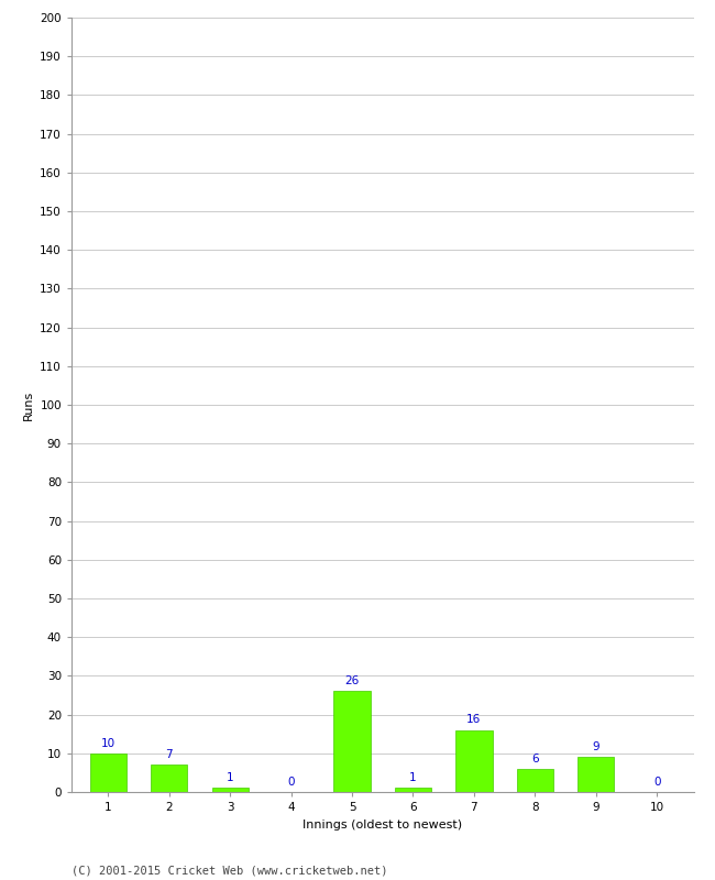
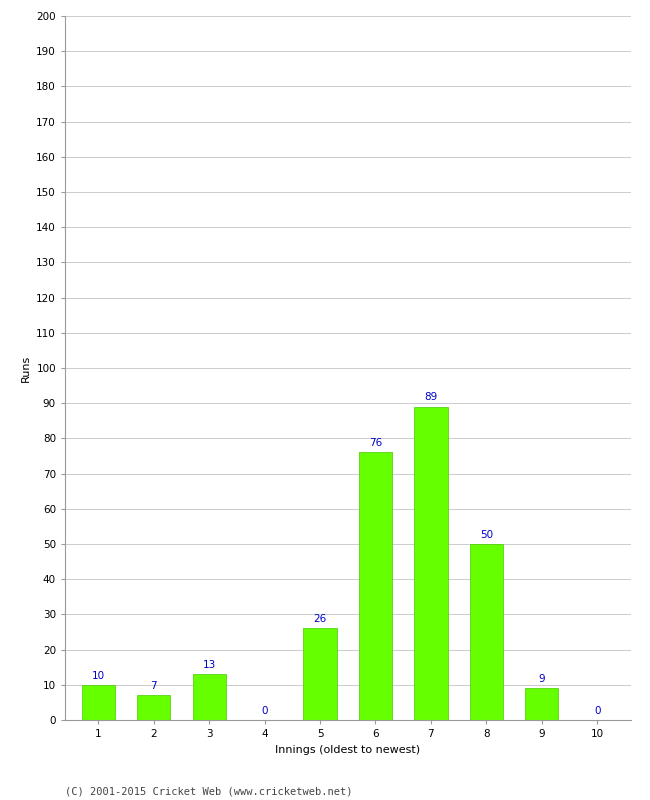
3: 1 -> 13
6: 1 -> 76
7: 16 -> 89
8: 6 -> 50
